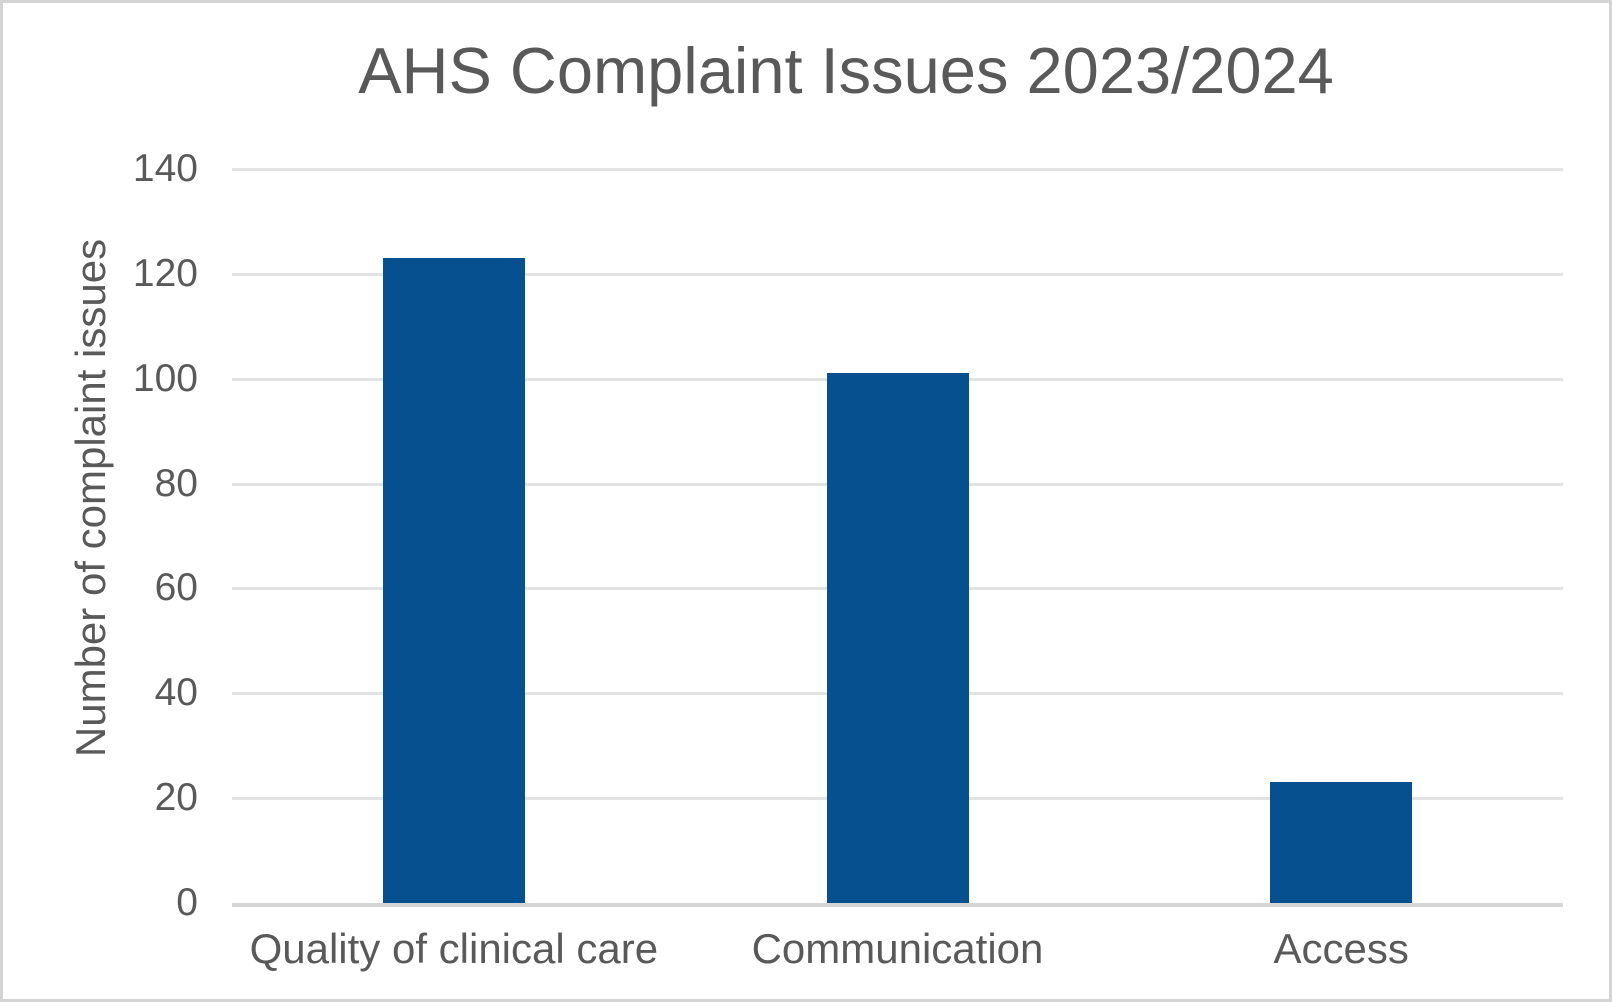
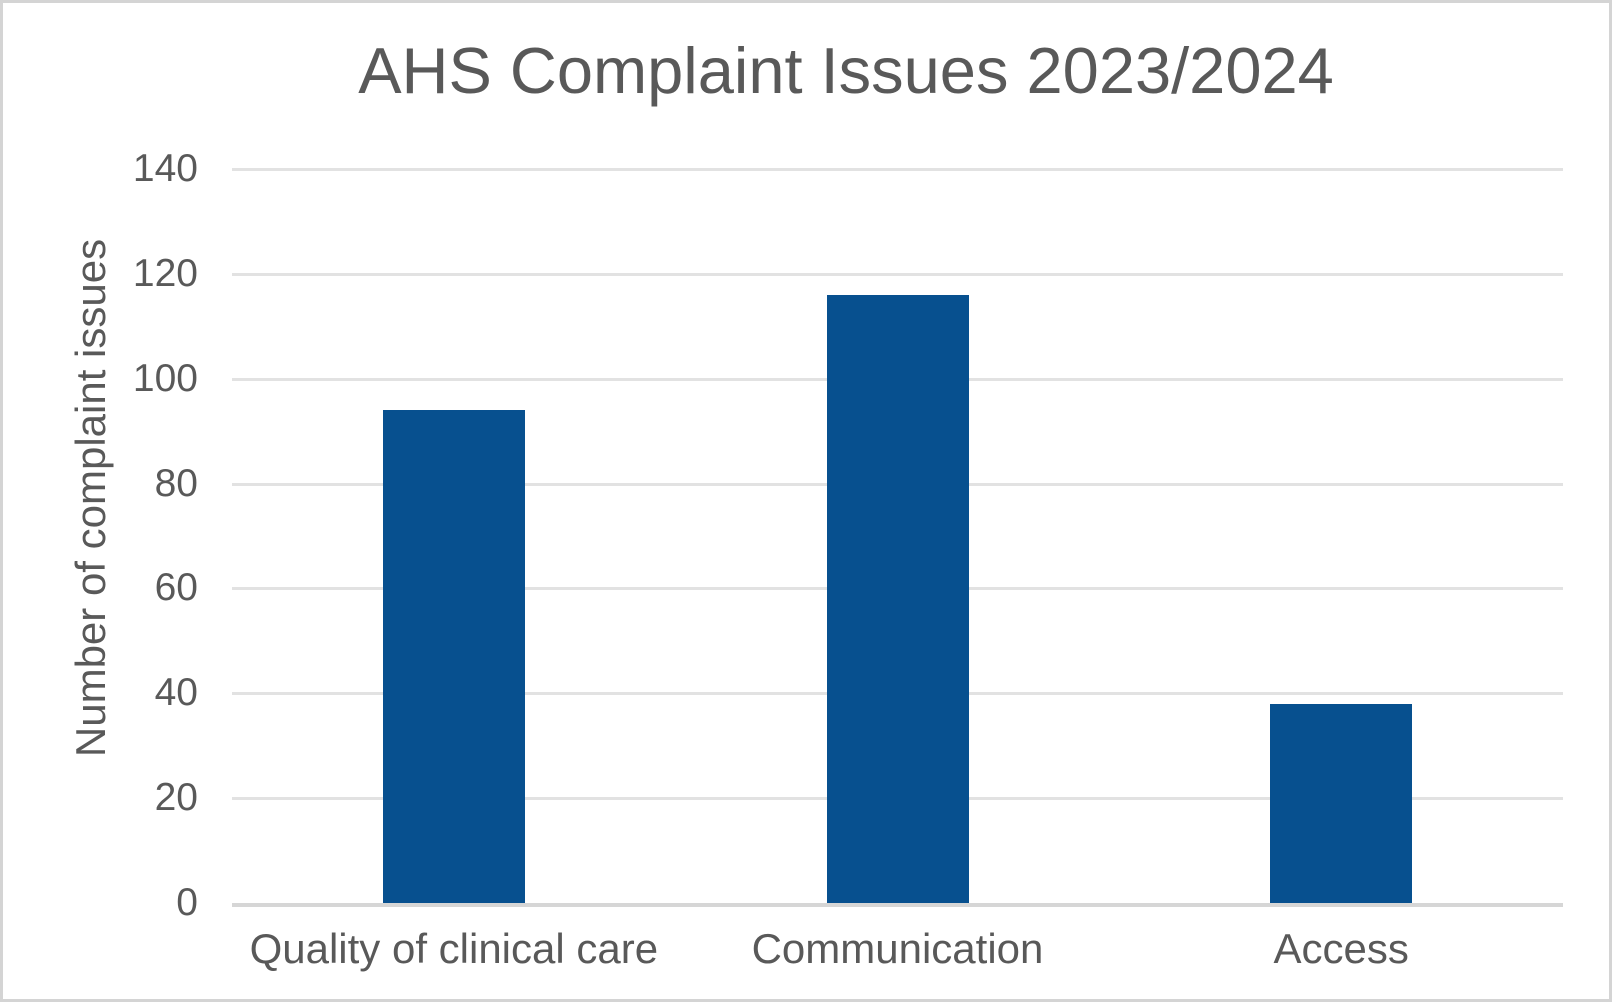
Quality of clinical care: 123 -> 94
Communication: 101 -> 116
Access: 23 -> 38
